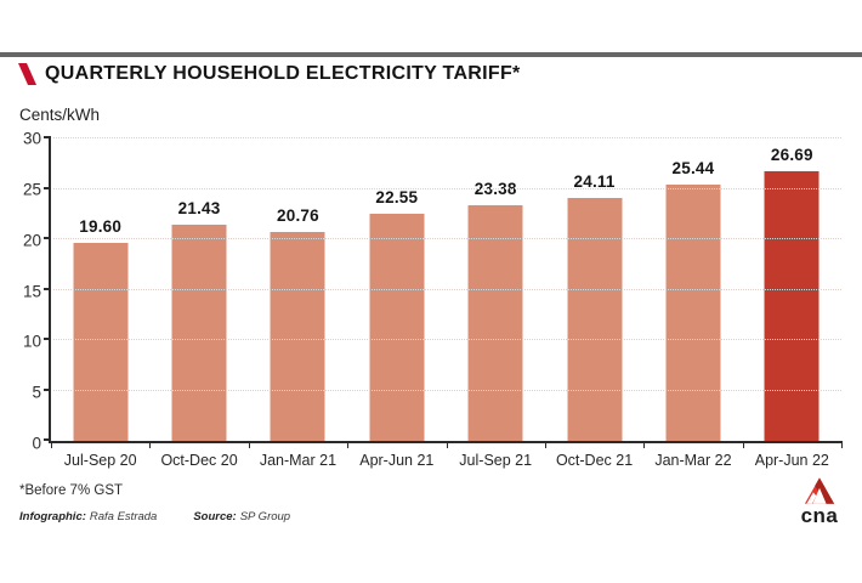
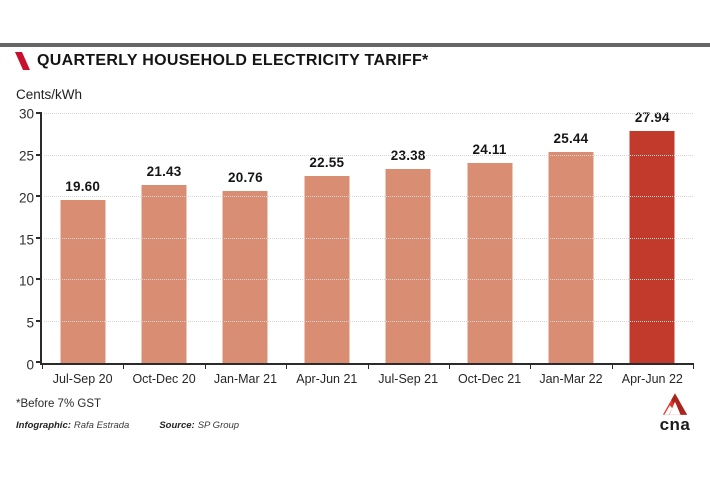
Apr-Jun 22: 26.69 -> 27.94
